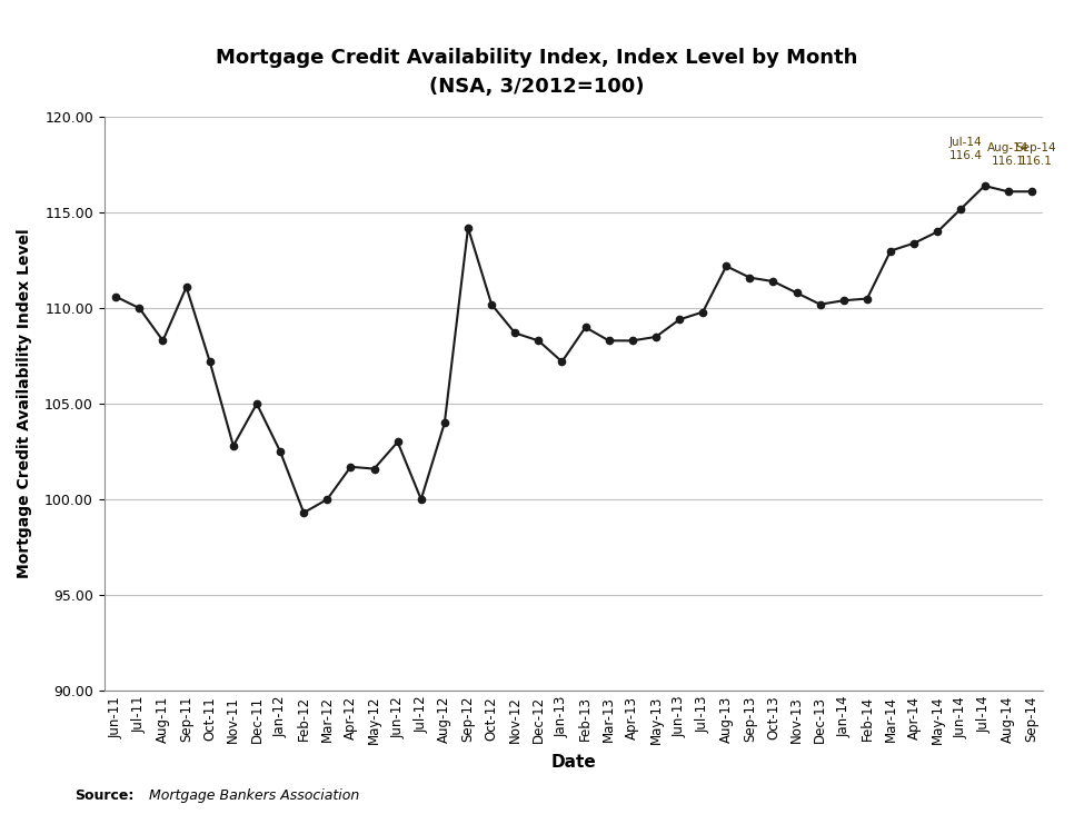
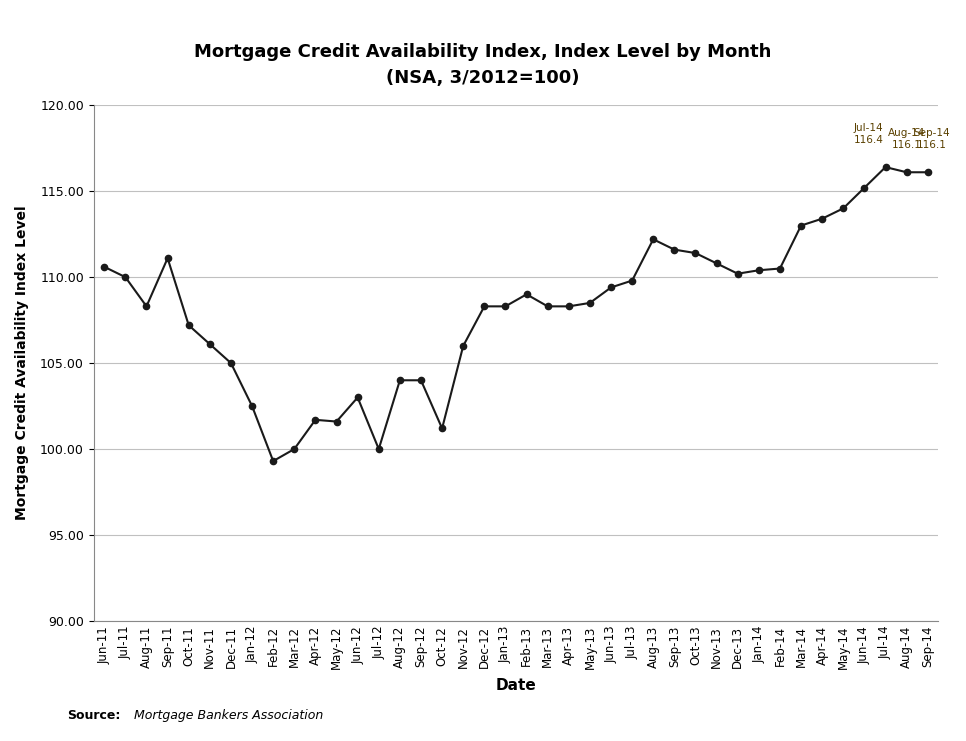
Nov-11: 102.8 -> 106.1
Sep-12: 114.2 -> 104.0
Oct-12: 110.2 -> 101.2
Nov-12: 108.7 -> 106.0
Jan-13: 107.2 -> 108.3
